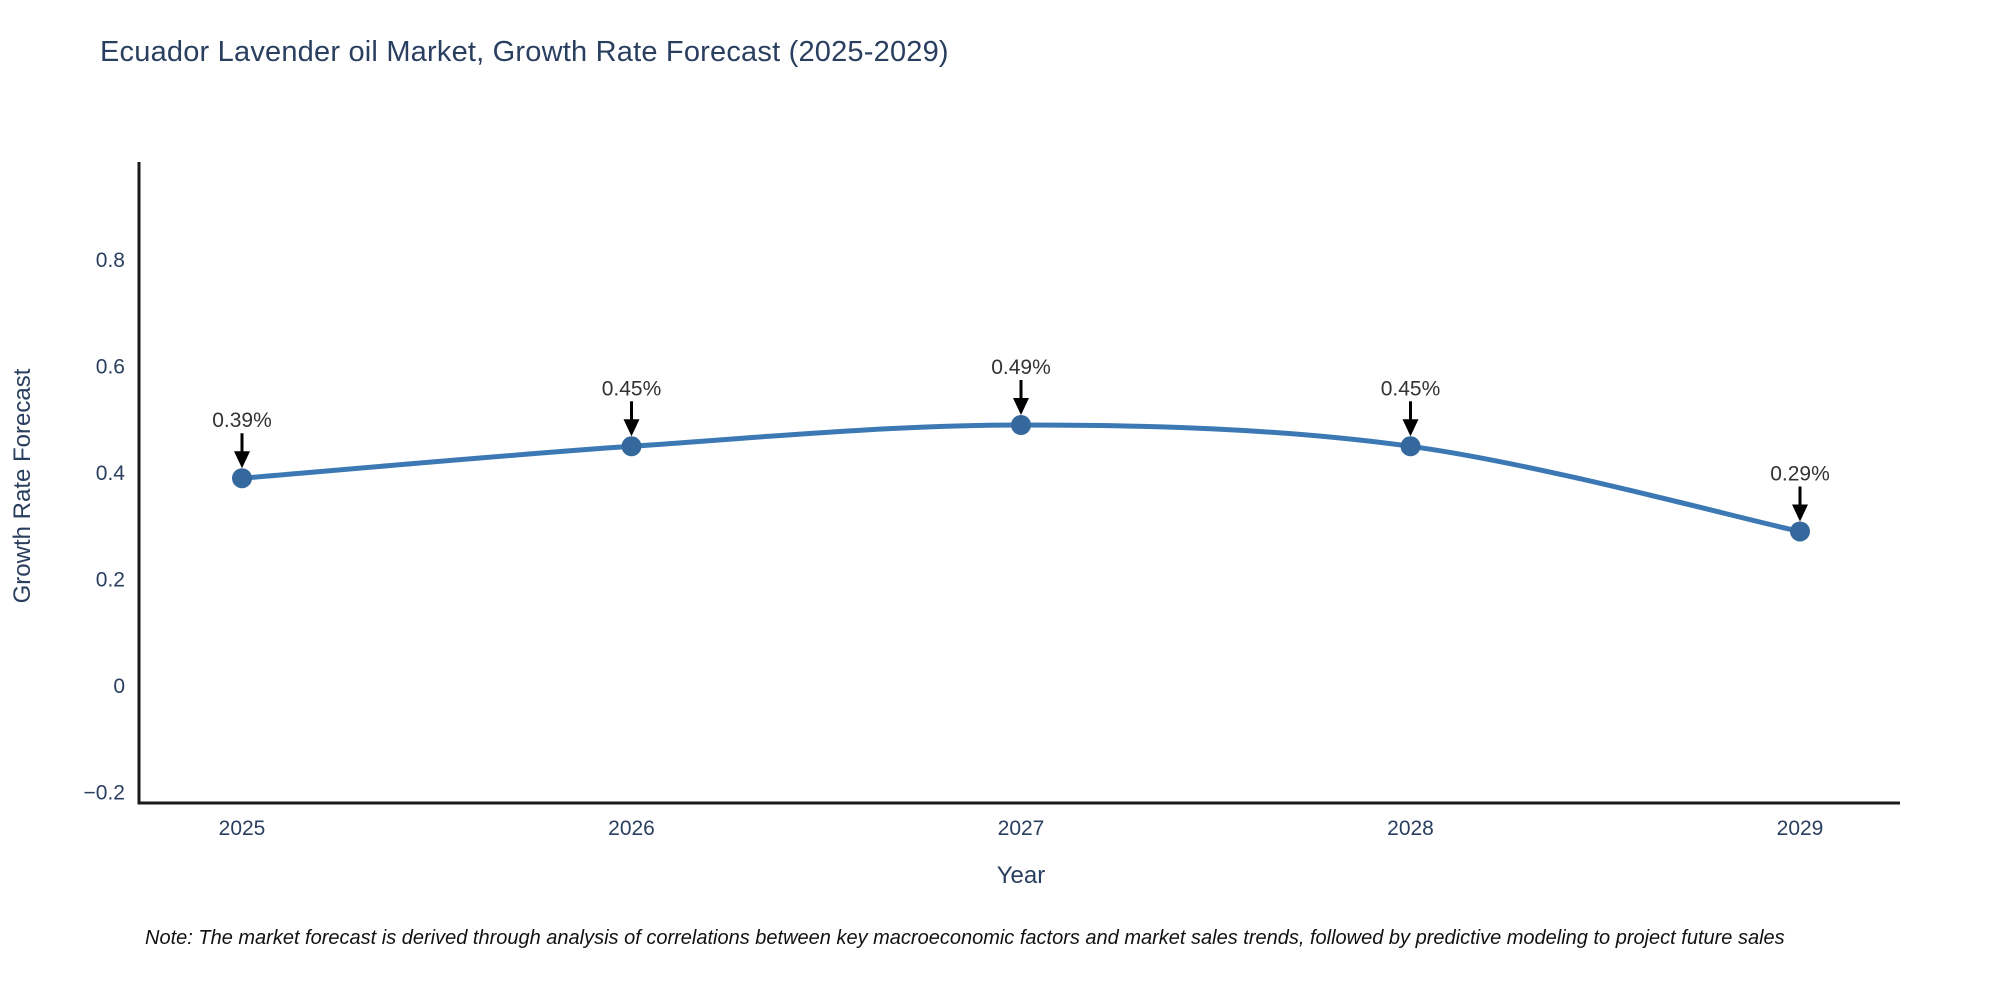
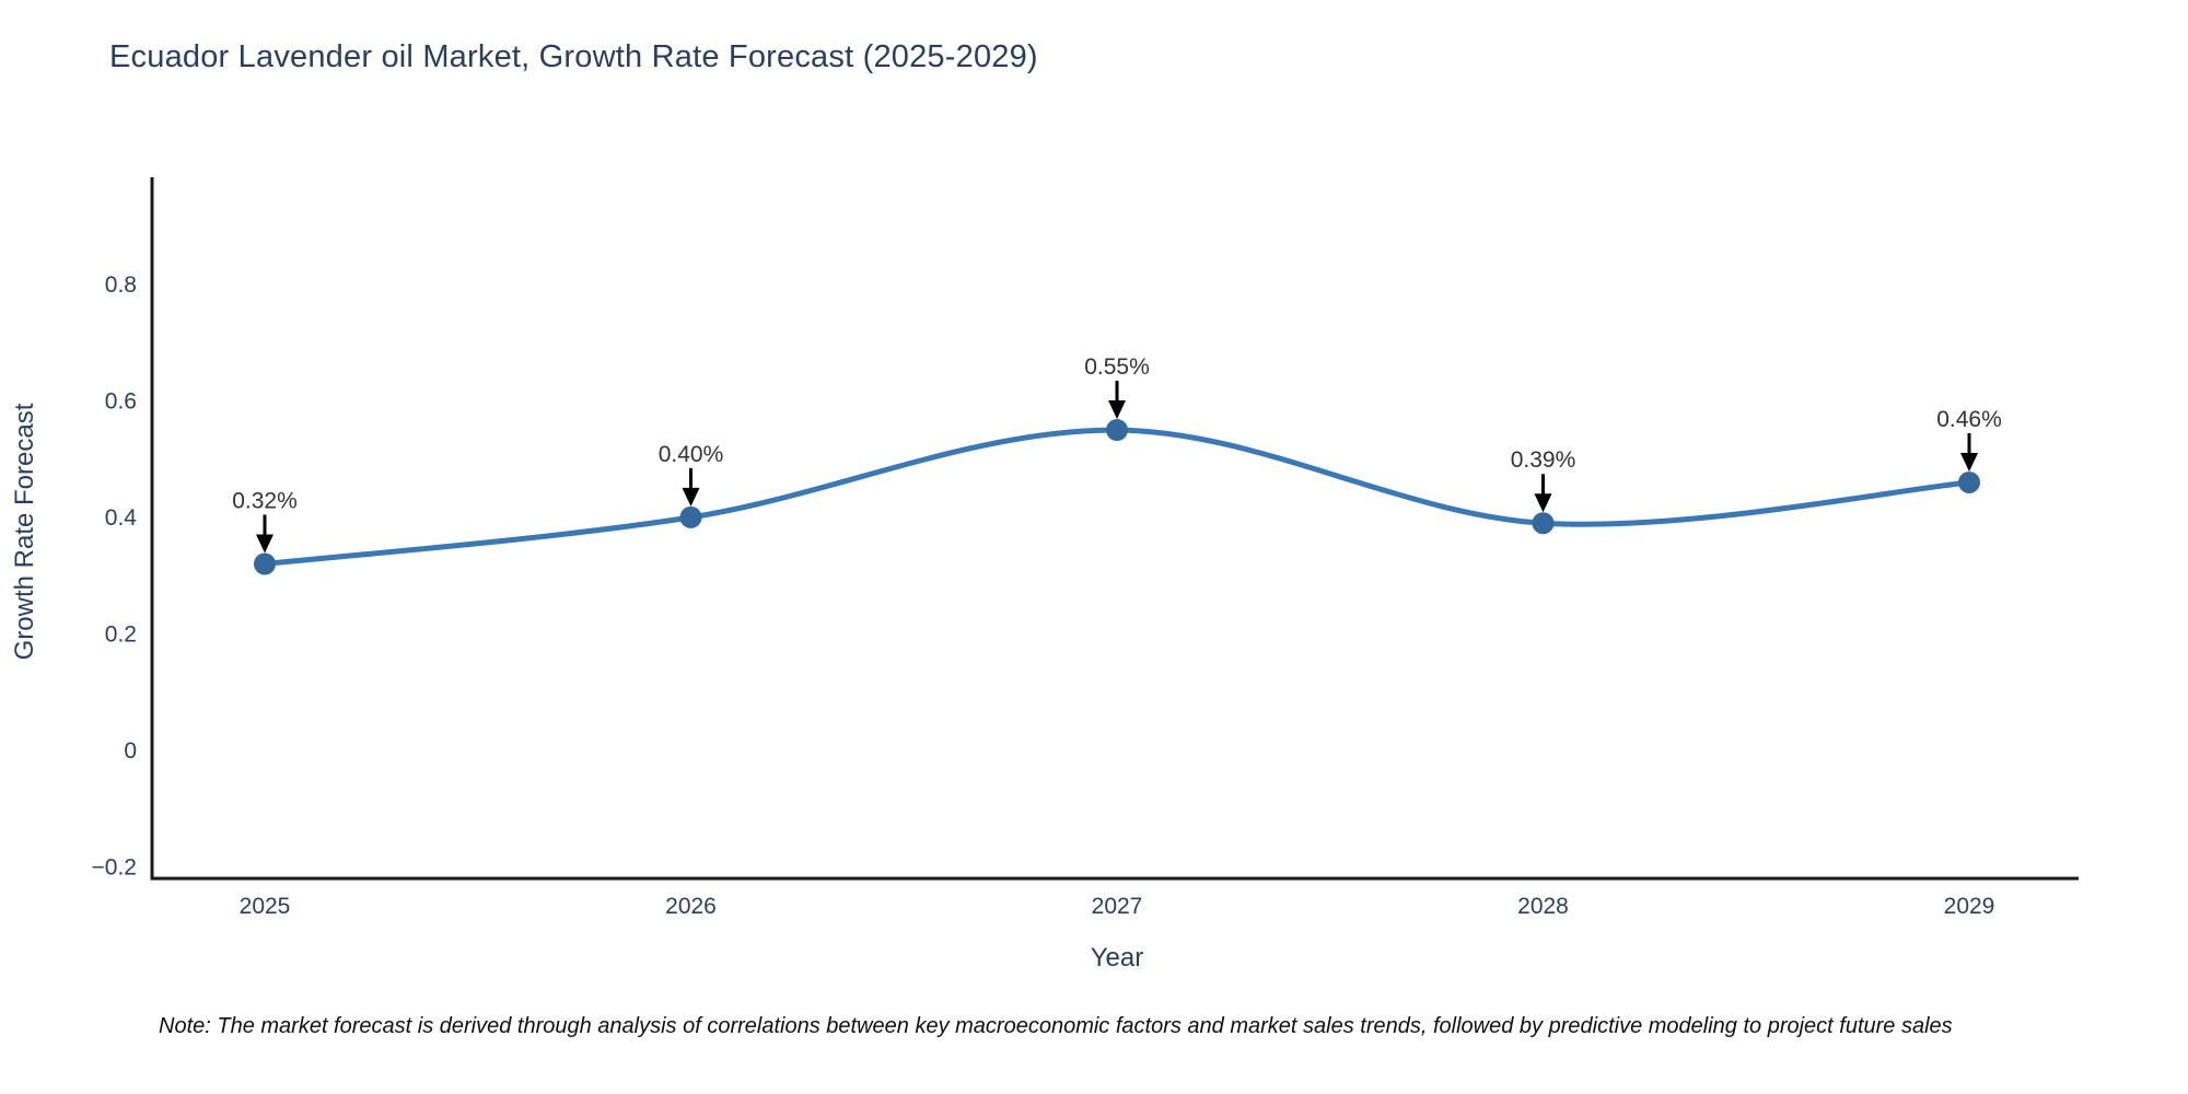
2025: 0.39% -> 0.32%
2026: 0.45% -> 0.40%
2027: 0.49% -> 0.55%
2028: 0.45% -> 0.39%
2029: 0.29% -> 0.46%
